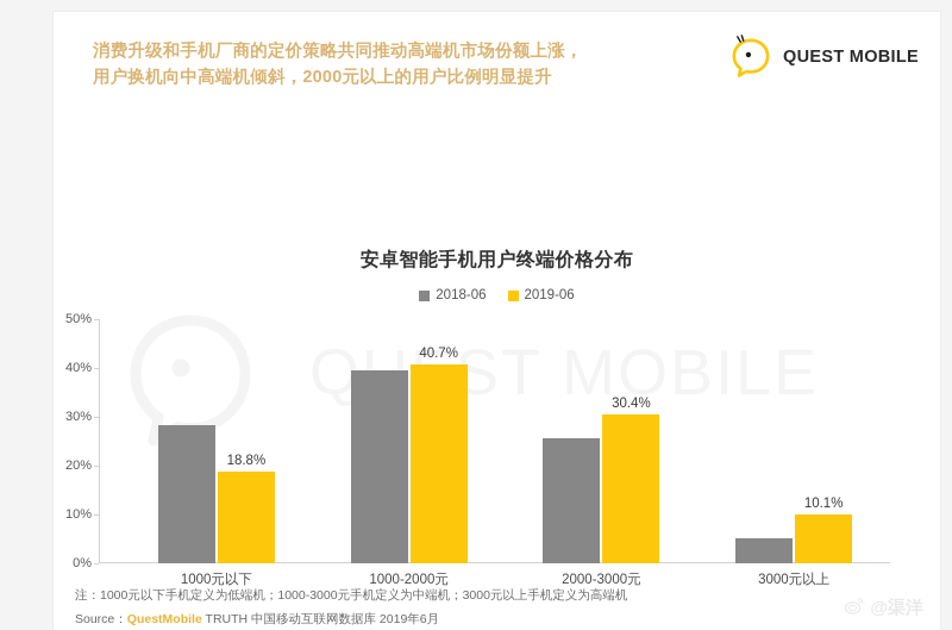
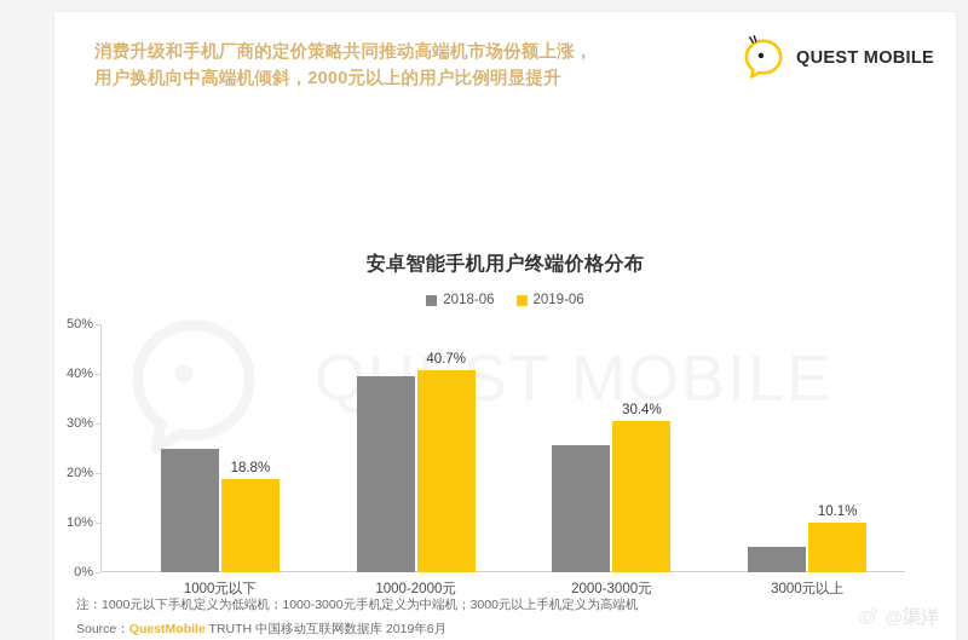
2018-06/1000元以下: 28% -> 25%
